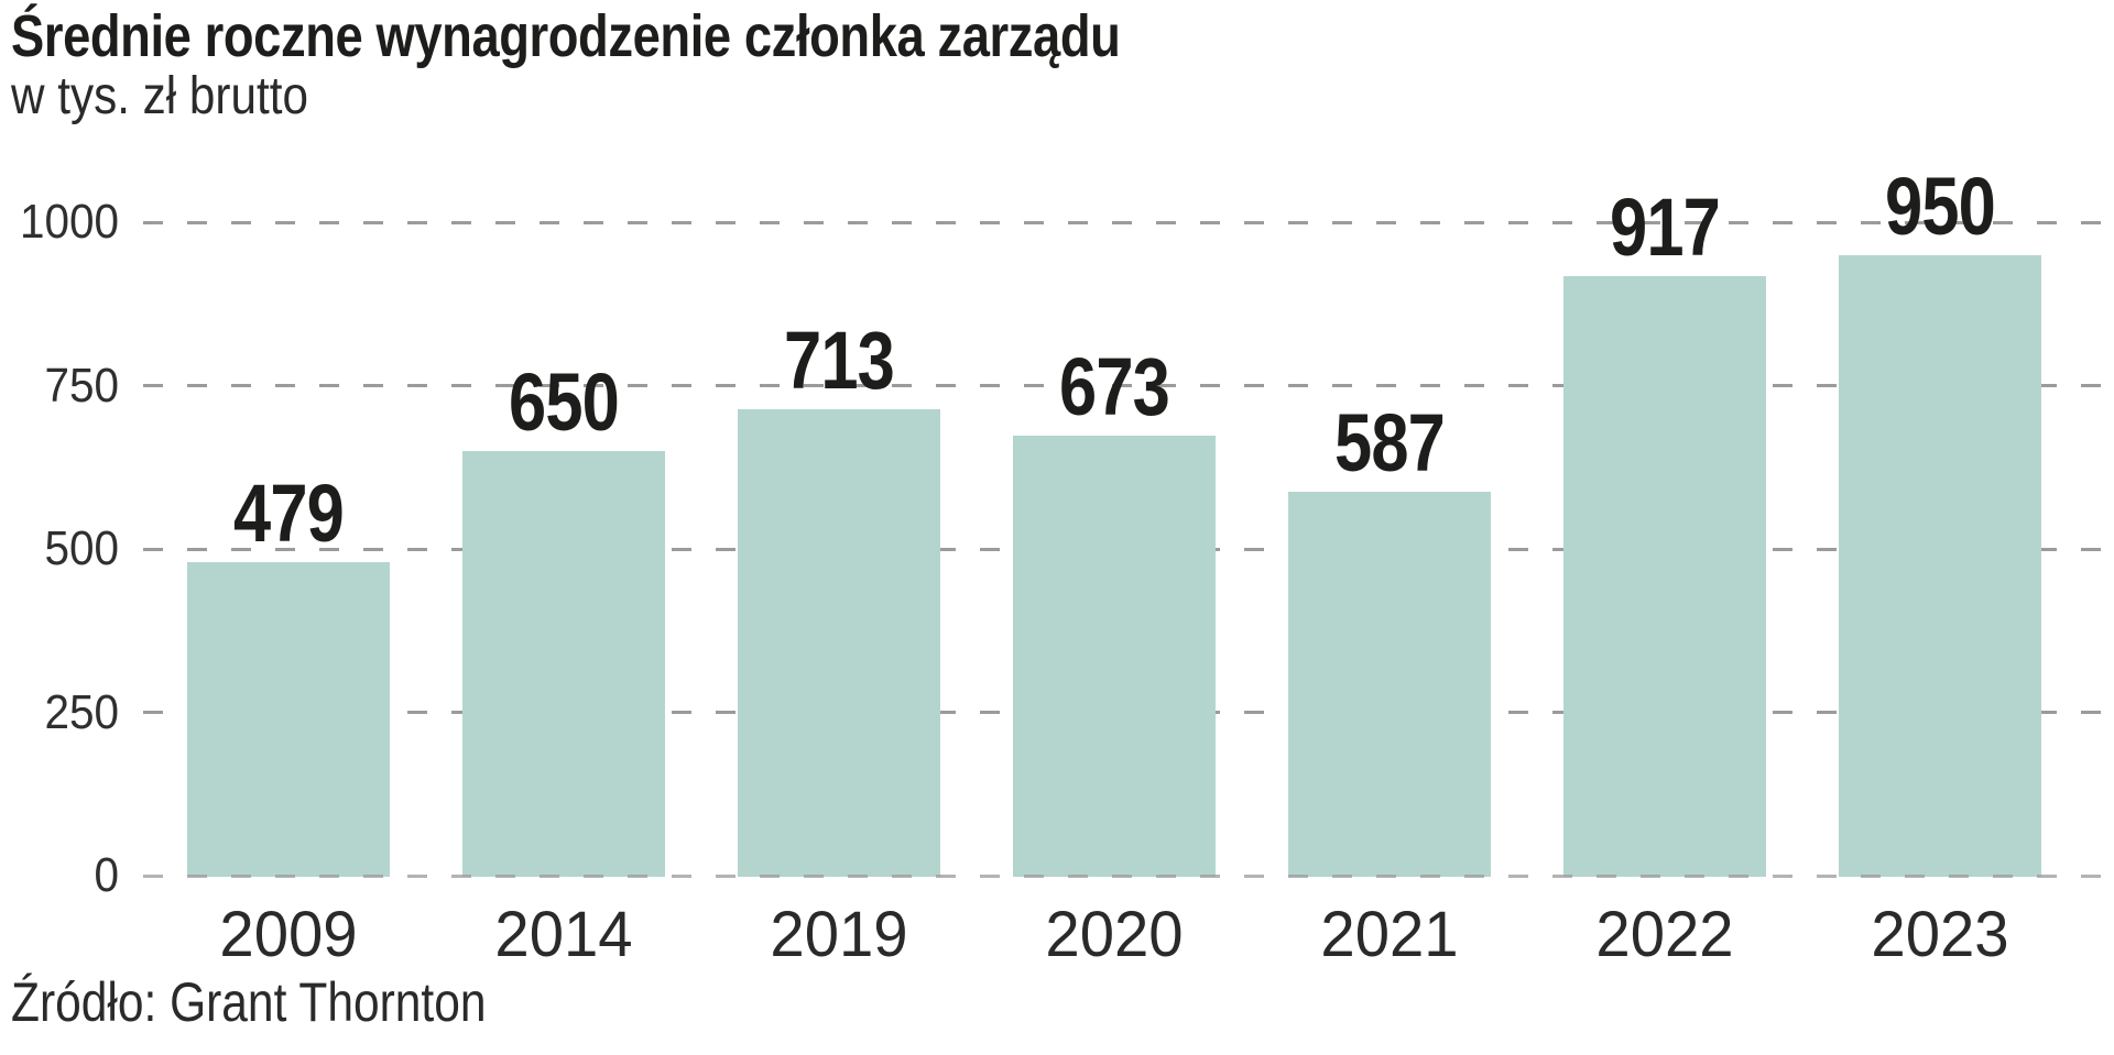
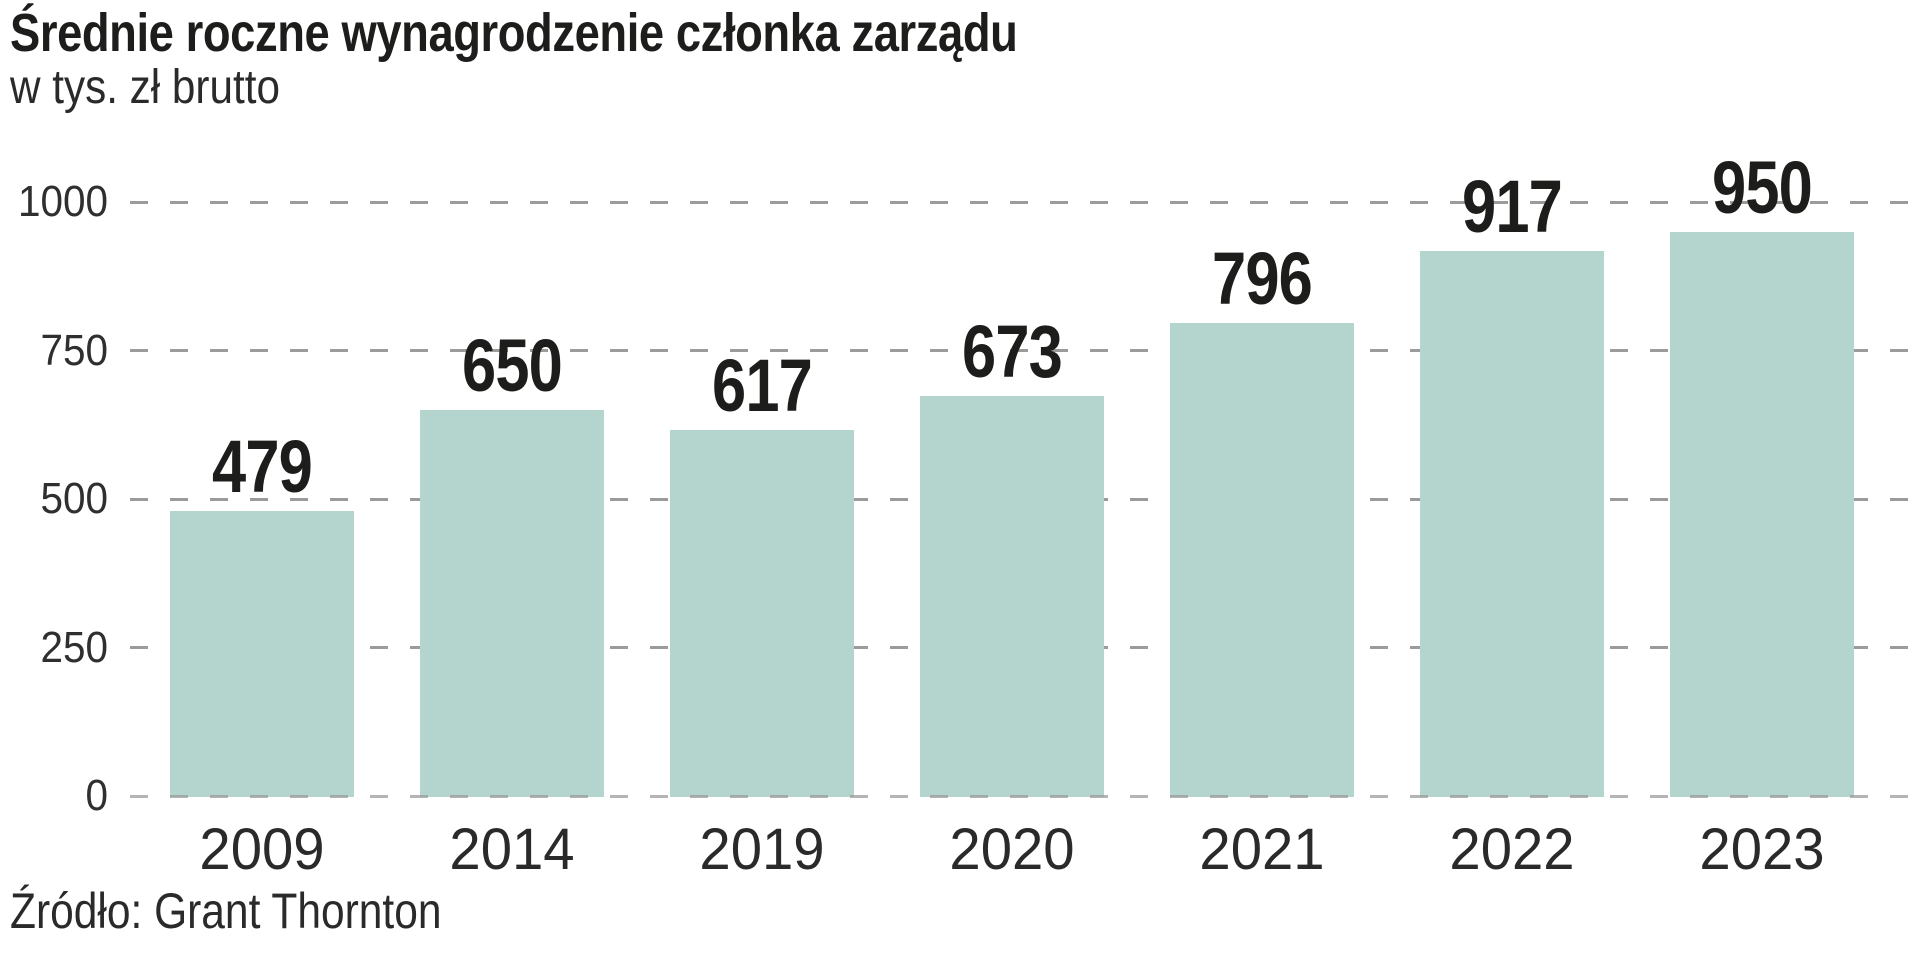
2019: 713 -> 617
2021: 587 -> 796
